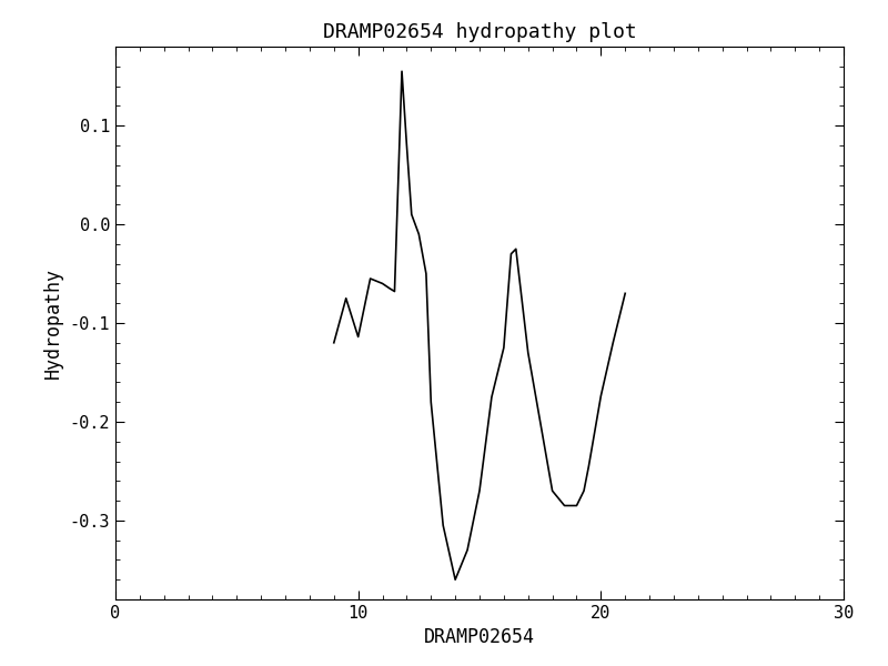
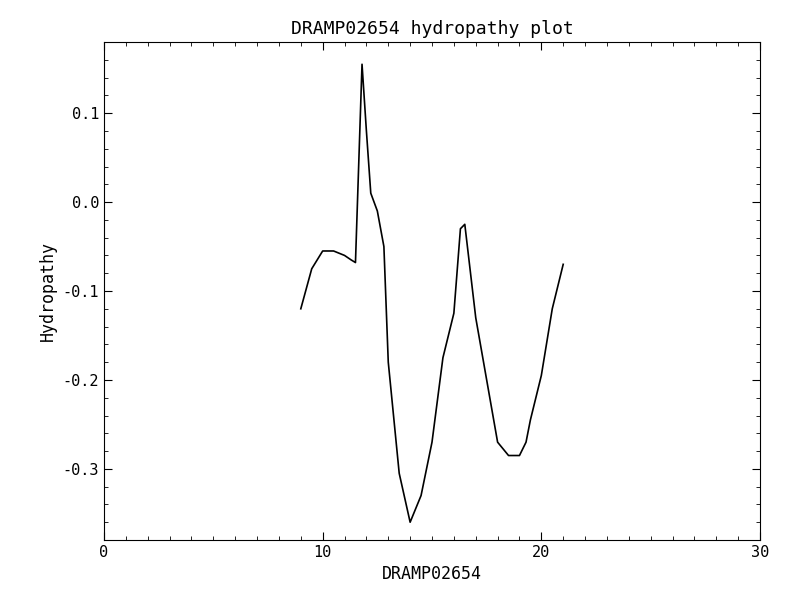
10: -0.114 -> -0.055
20: -0.174 -> -0.195
